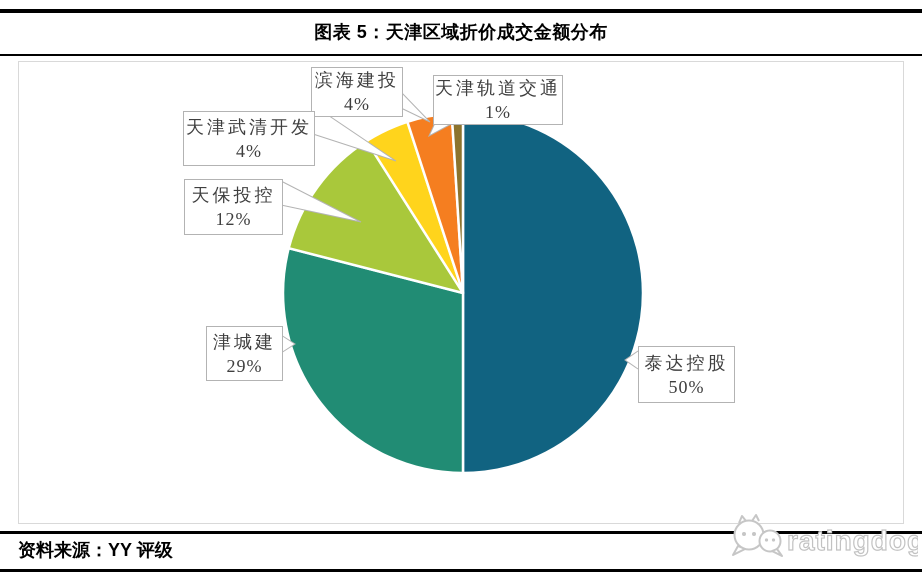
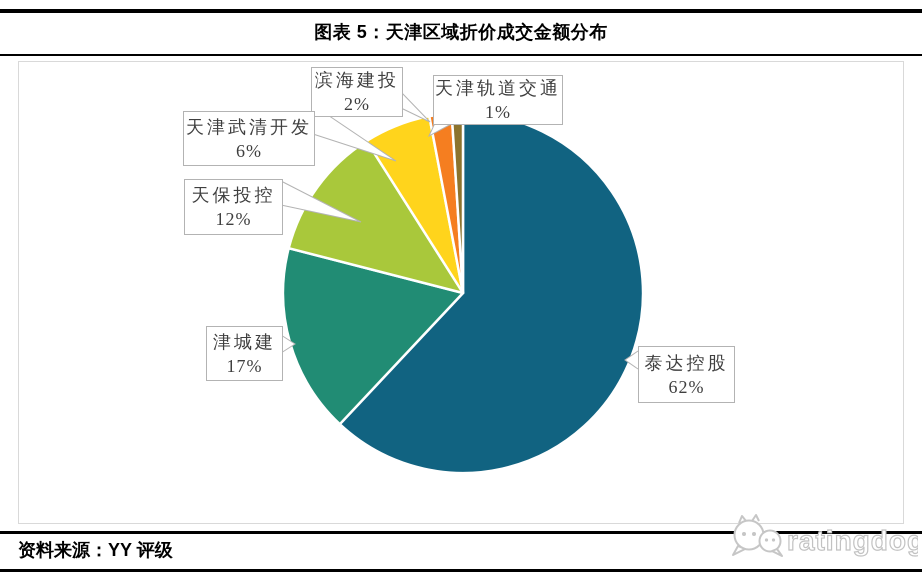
泰达控股: 50% -> 62%
津城建: 29% -> 17%
天津武清开发: 4% -> 6%
滨海建投: 4% -> 2%
